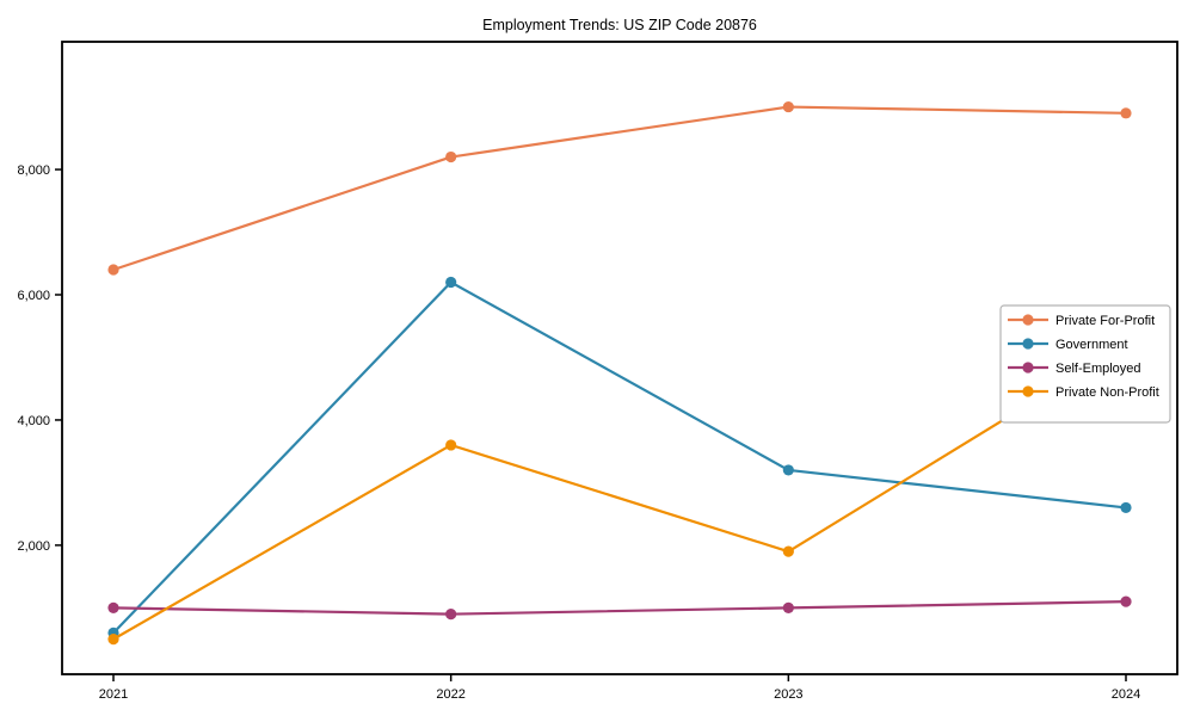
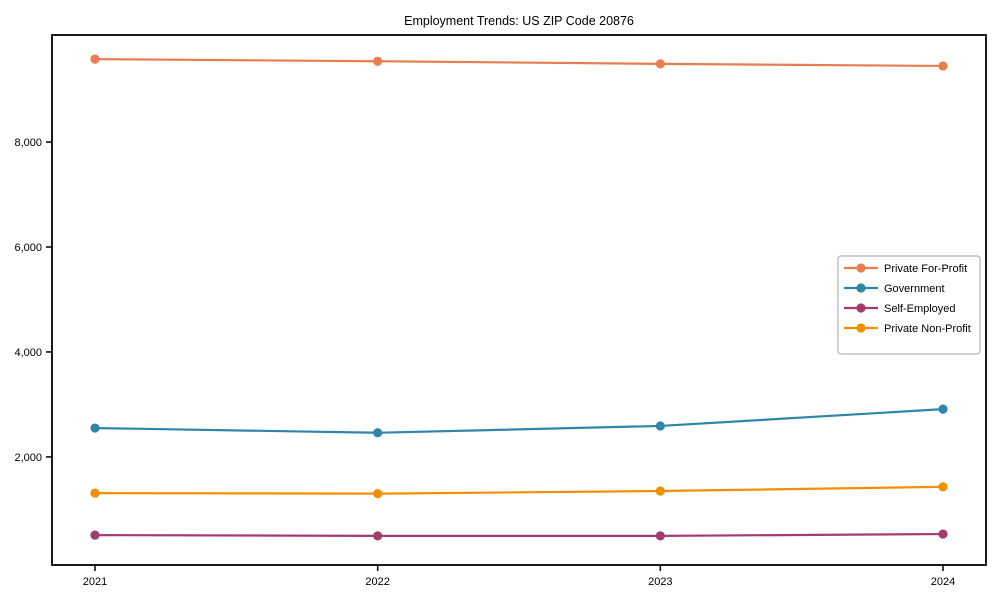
Private For-Profit/2021: 6400 -> 9600
Government/2021: 600 -> 2600
Self-Employed/2021: 1000 -> 500
Private Non-Profit/2021: 500 -> 1300
Private For-Profit/2022: 8200 -> 9500
Government/2022: 6200 -> 2500
Self-Employed/2022: 900 -> 500
Private Non-Profit/2022: 3600 -> 1300
Private For-Profit/2023: 9000 -> 9500
Government/2023: 3200 -> 2600
Self-Employed/2023: 1000 -> 500
Private Non-Profit/2023: 1900 -> 1400
Private For-Profit/2024: 8900 -> 9400
Government/2024: 2600 -> 2900
Self-Employed/2024: 1100 -> 500
Private Non-Profit/2024: 5200 -> 1400
